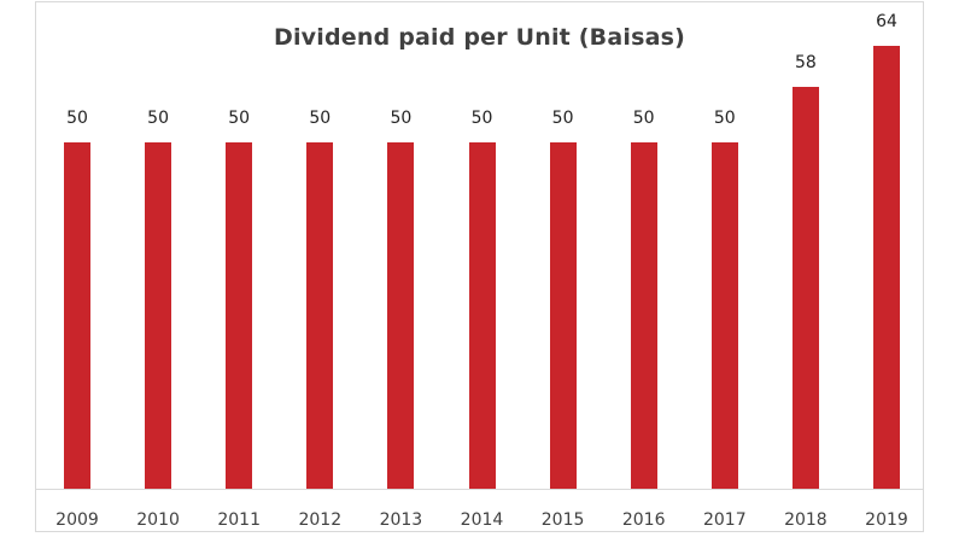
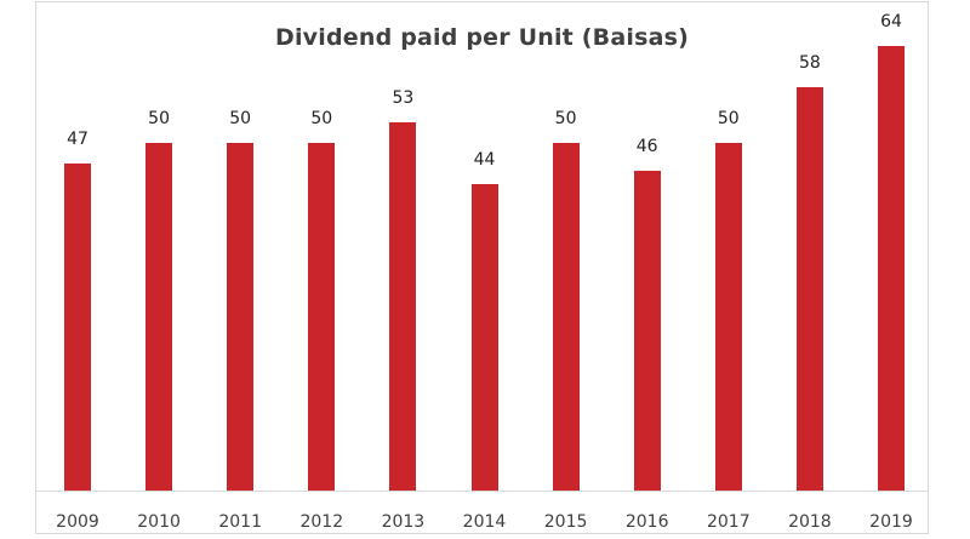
2009: 50 -> 47
2013: 50 -> 53
2014: 50 -> 44
2016: 50 -> 46
